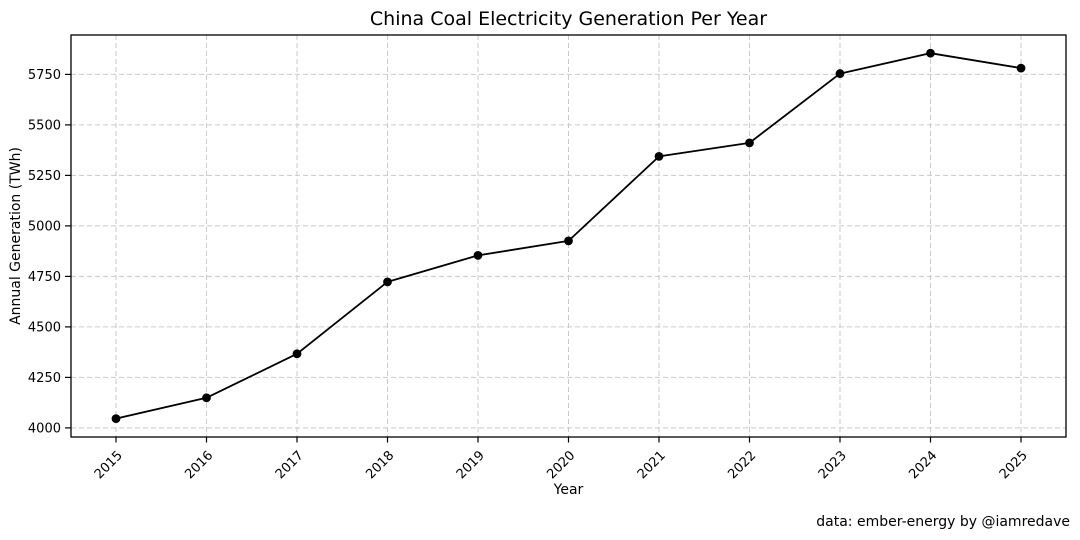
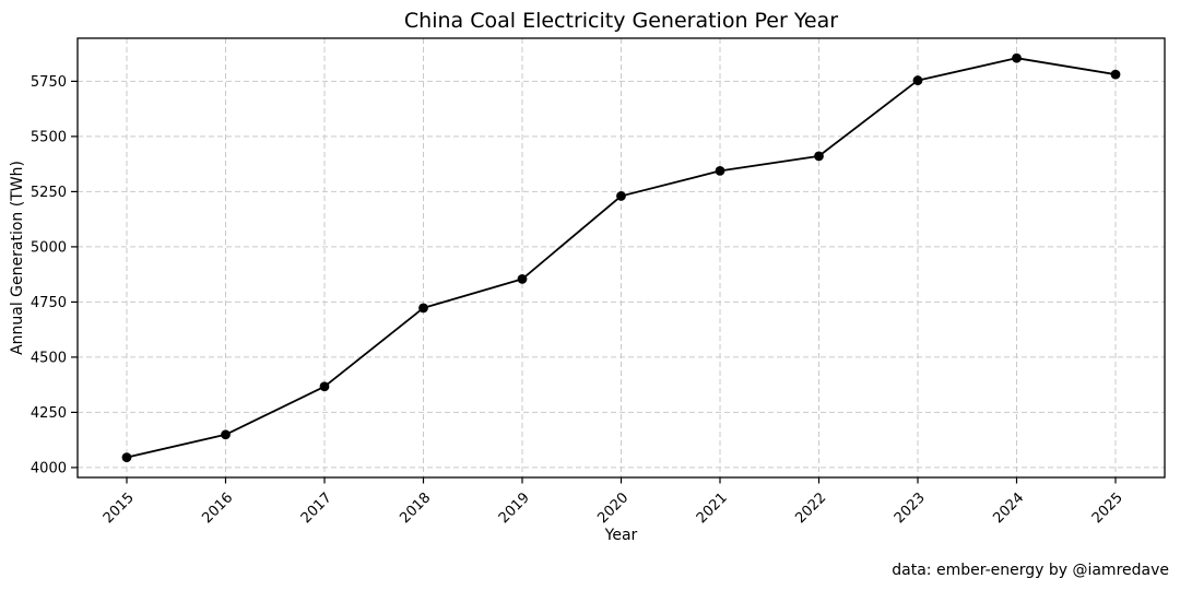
2020: 4930 -> 5230
